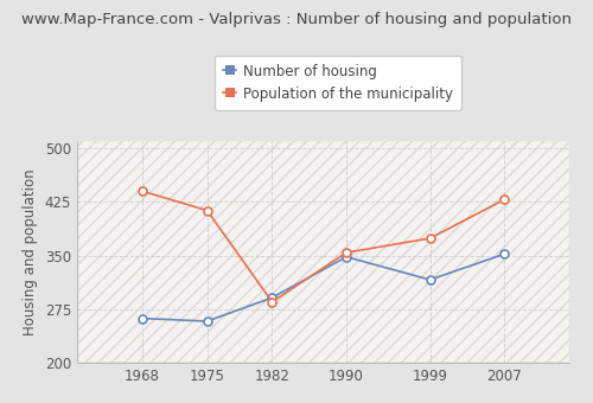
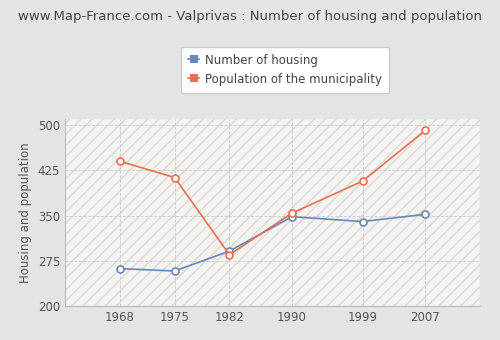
Number of housing/1999: 316 -> 340
Population of the municipality/1999: 374 -> 407
Population of the municipality/2007: 428 -> 491
